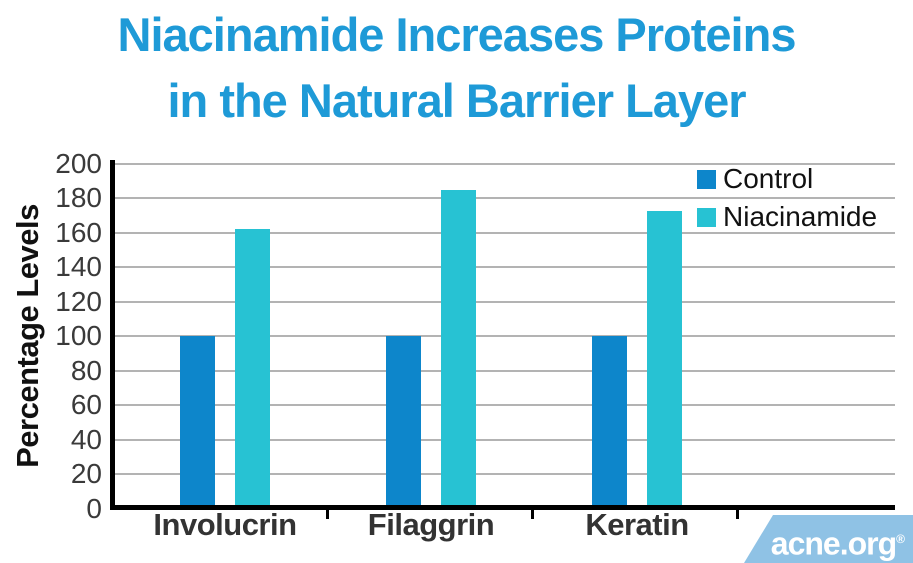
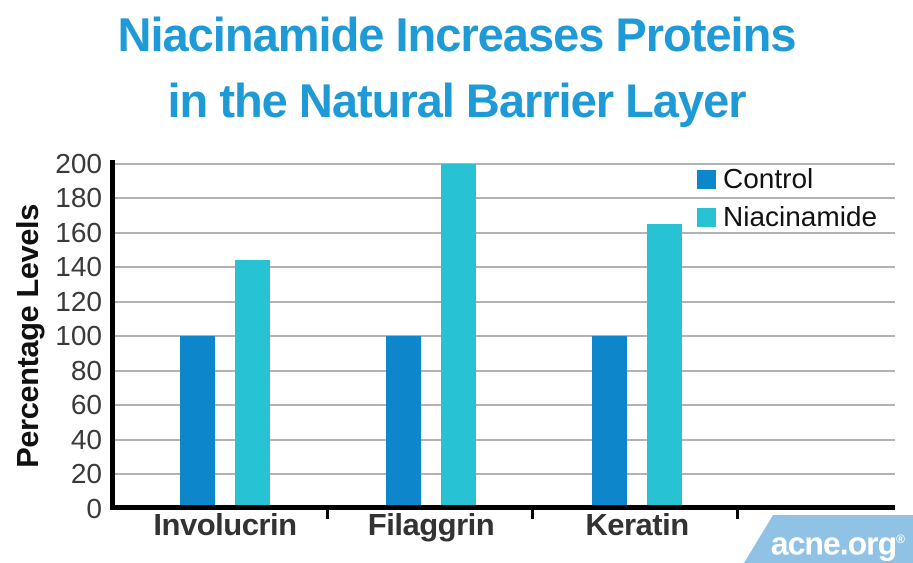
Niacinamide/Involucrin: 162 -> 144
Niacinamide/Filaggrin: 185 -> 200
Niacinamide/Keratin: 173 -> 165
